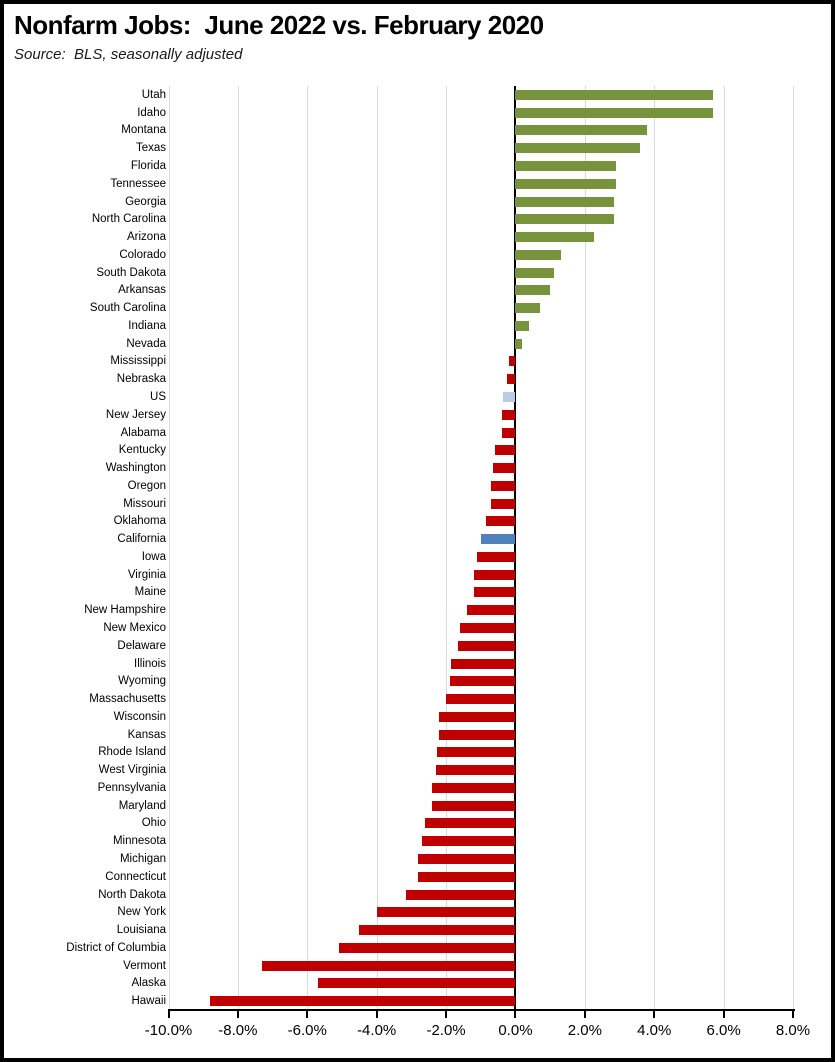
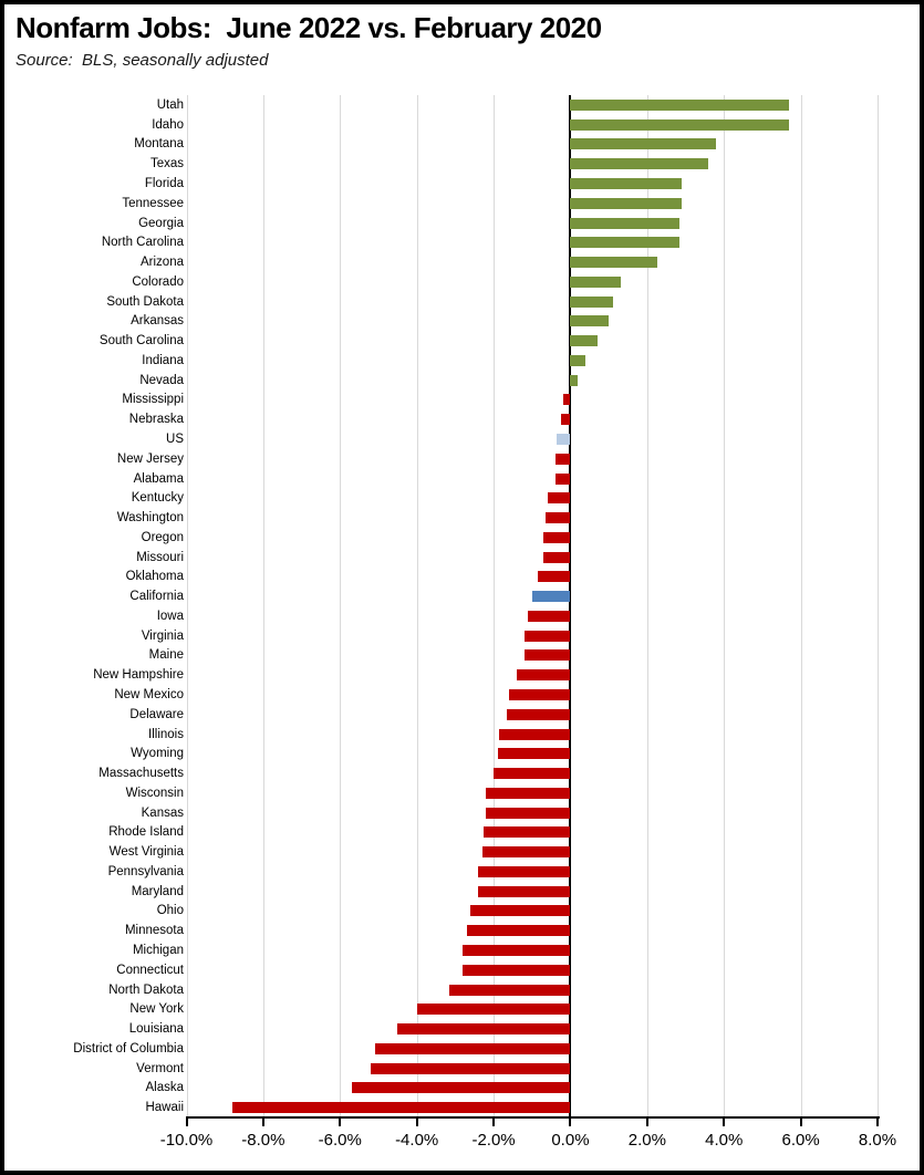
Vermont: -7.3% -> -5.2%
